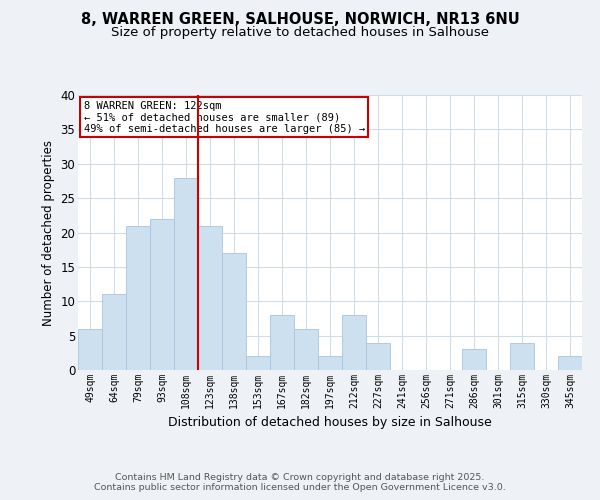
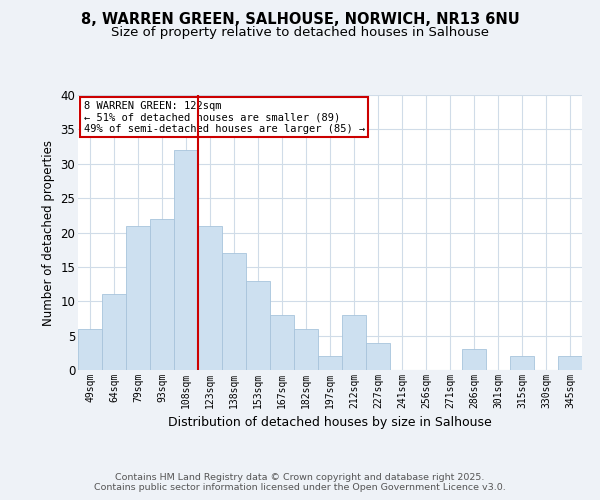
108sqm: 28 -> 32
153sqm: 2 -> 13
315sqm: 4 -> 2
